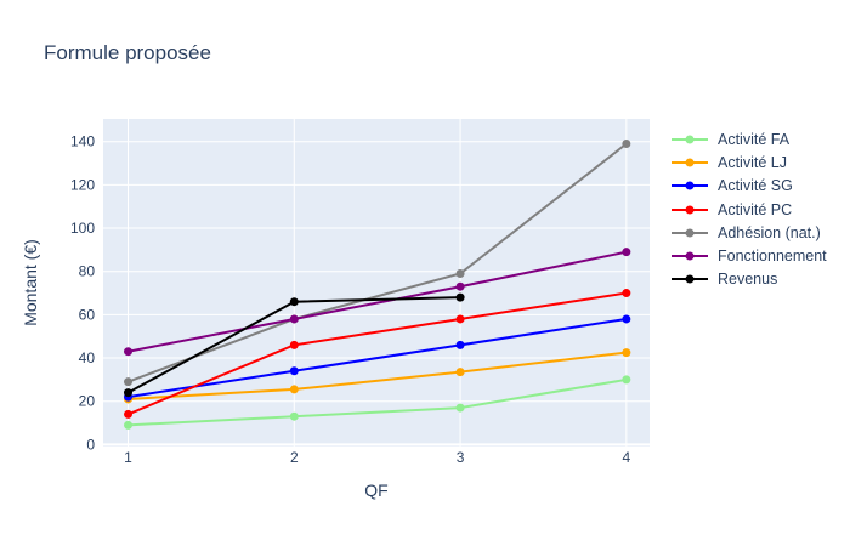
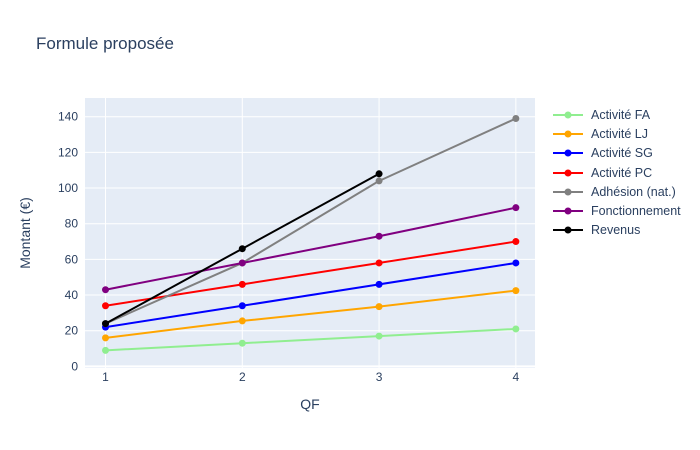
Activité LJ/1: 21 -> 16
Activité PC/1: 14 -> 34
Adhésion (nat.)/1: 29 -> 24
Adhésion (nat.)/3: 79 -> 104
Revenus/3: 68 -> 108
Activité FA/4: 30 -> 21
